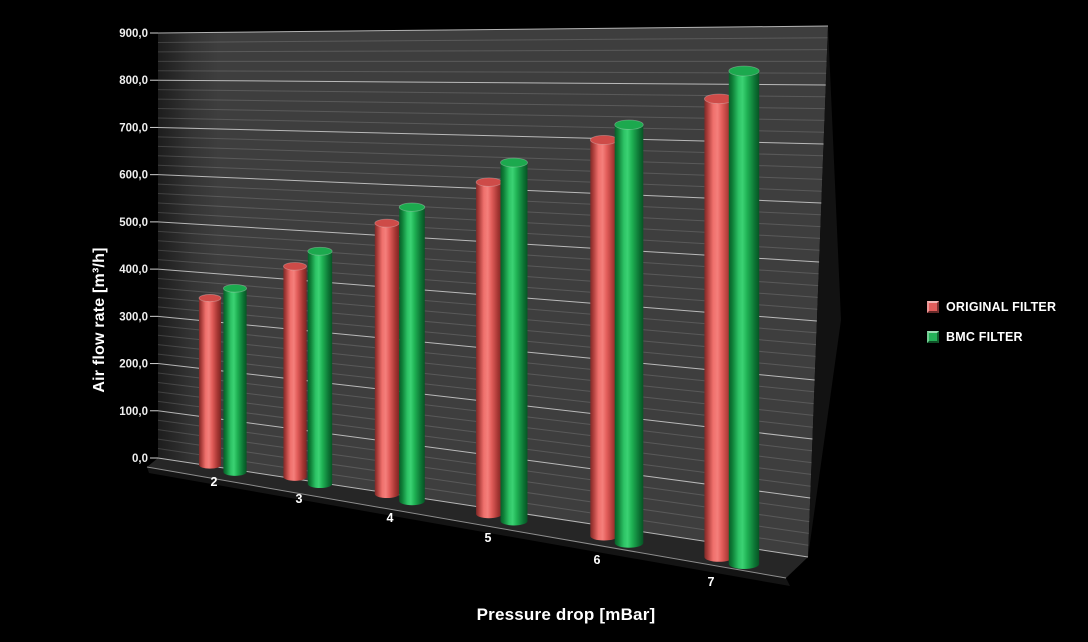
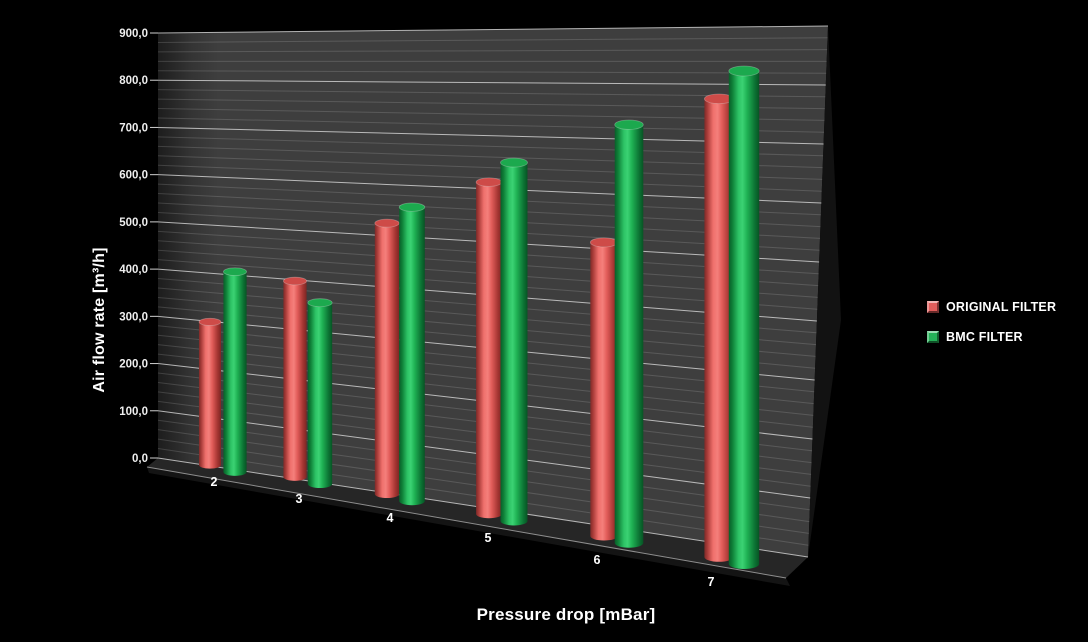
ORIGINAL FILTER/2: 350 -> 300
BMC FILTER/2: 380 -> 420
ORIGINAL FILTER/3: 430 -> 400
BMC FILTER/3: 480 -> 370
ORIGINAL FILTER/6: 720 -> 530
